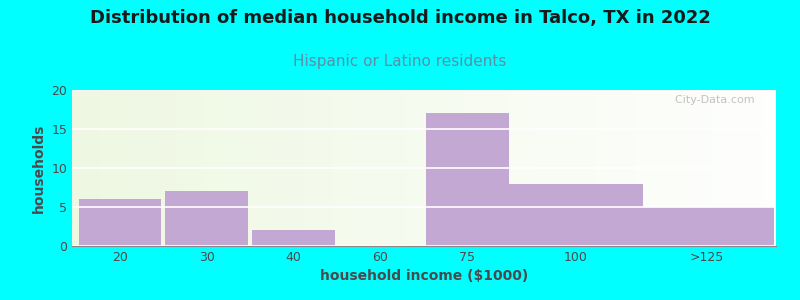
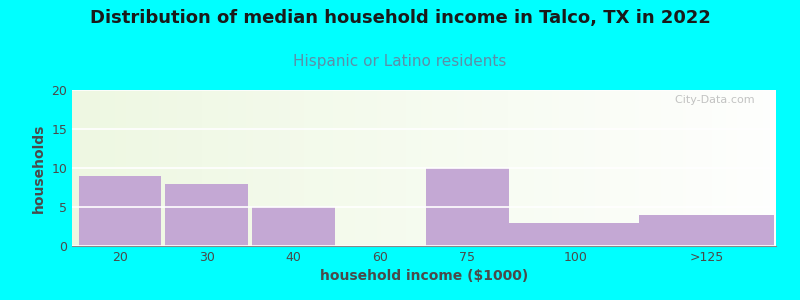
20: 6 -> 9
30: 7 -> 8
40: 2 -> 5
75: 17 -> 10
100: 8 -> 3
>125: 5 -> 4
